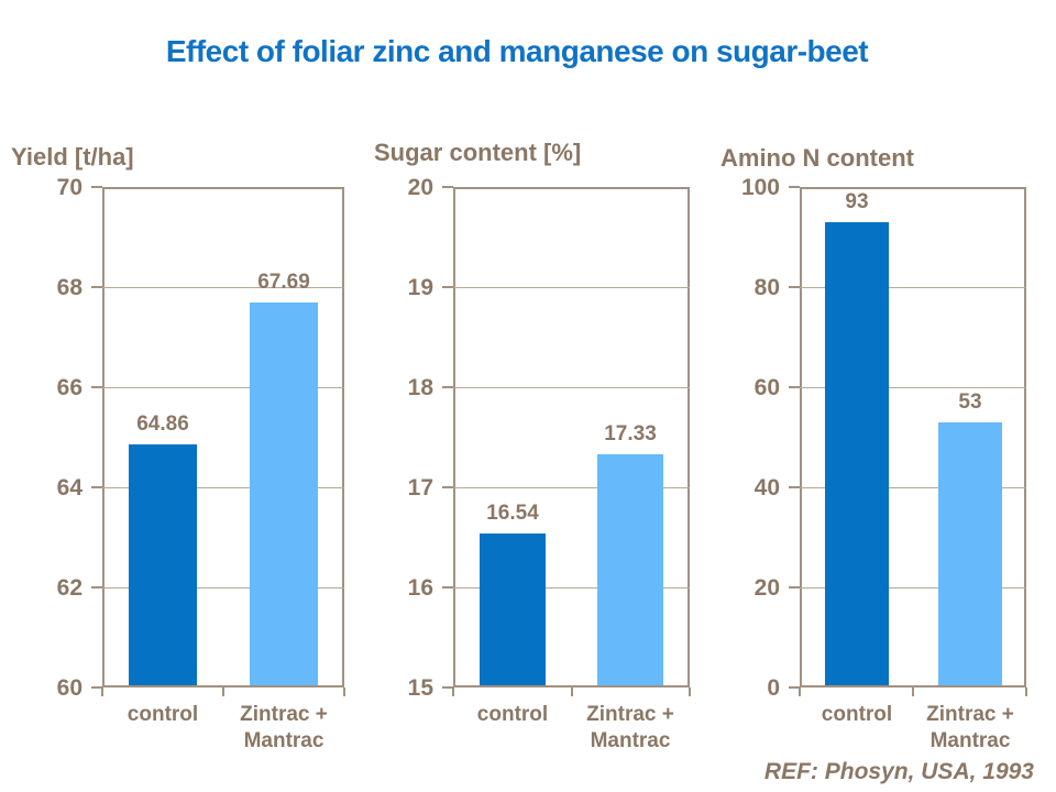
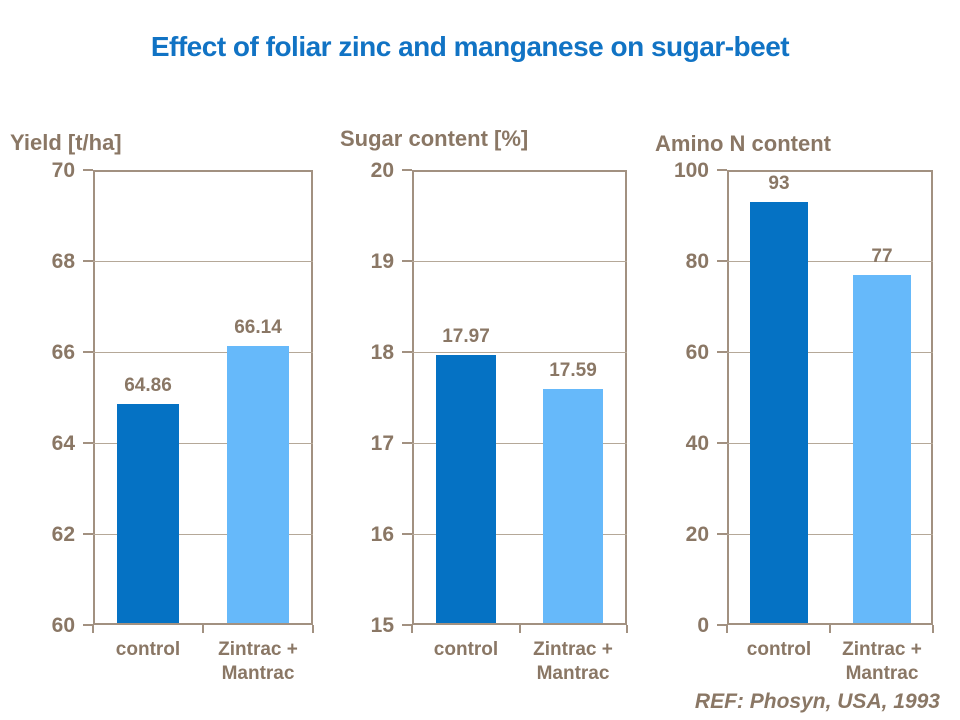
Yield [t/ha]/Zintrac + Mantrac: 67.69 -> 66.14
Sugar content [%]/control: 16.54 -> 17.97
Sugar content [%]/Zintrac + Mantrac: 17.33 -> 17.59
Amino N content/Zintrac + Mantrac: 53 -> 77
